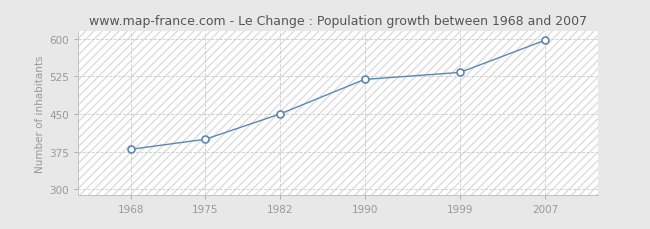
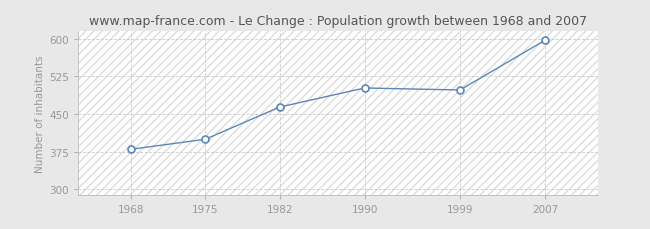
1982: 450 -> 464
1990: 519 -> 502
1999: 533 -> 498
